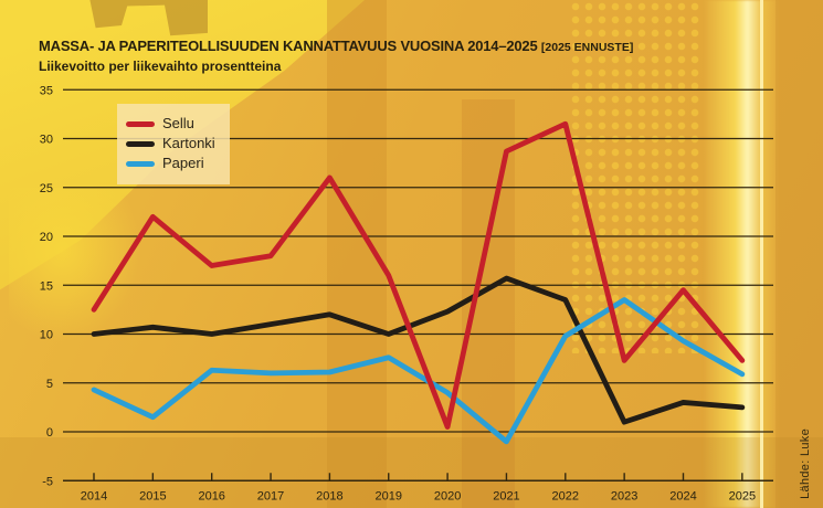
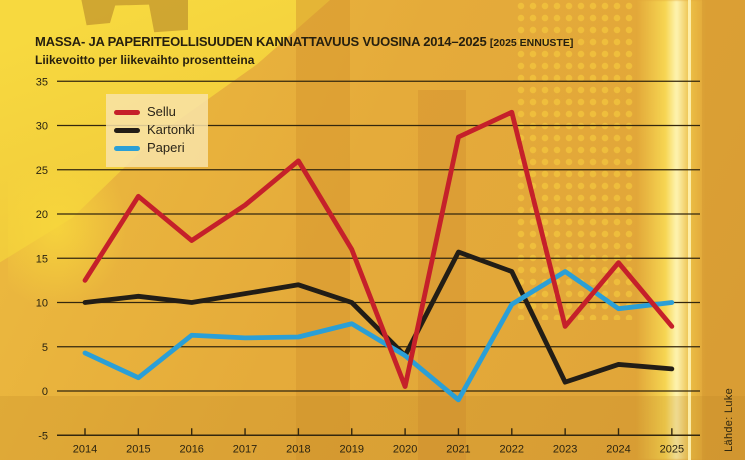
Sellu/2017: 18 -> 21
Kartonki/2020: 12 -> 4
Paperi/2025: 6 -> 10
